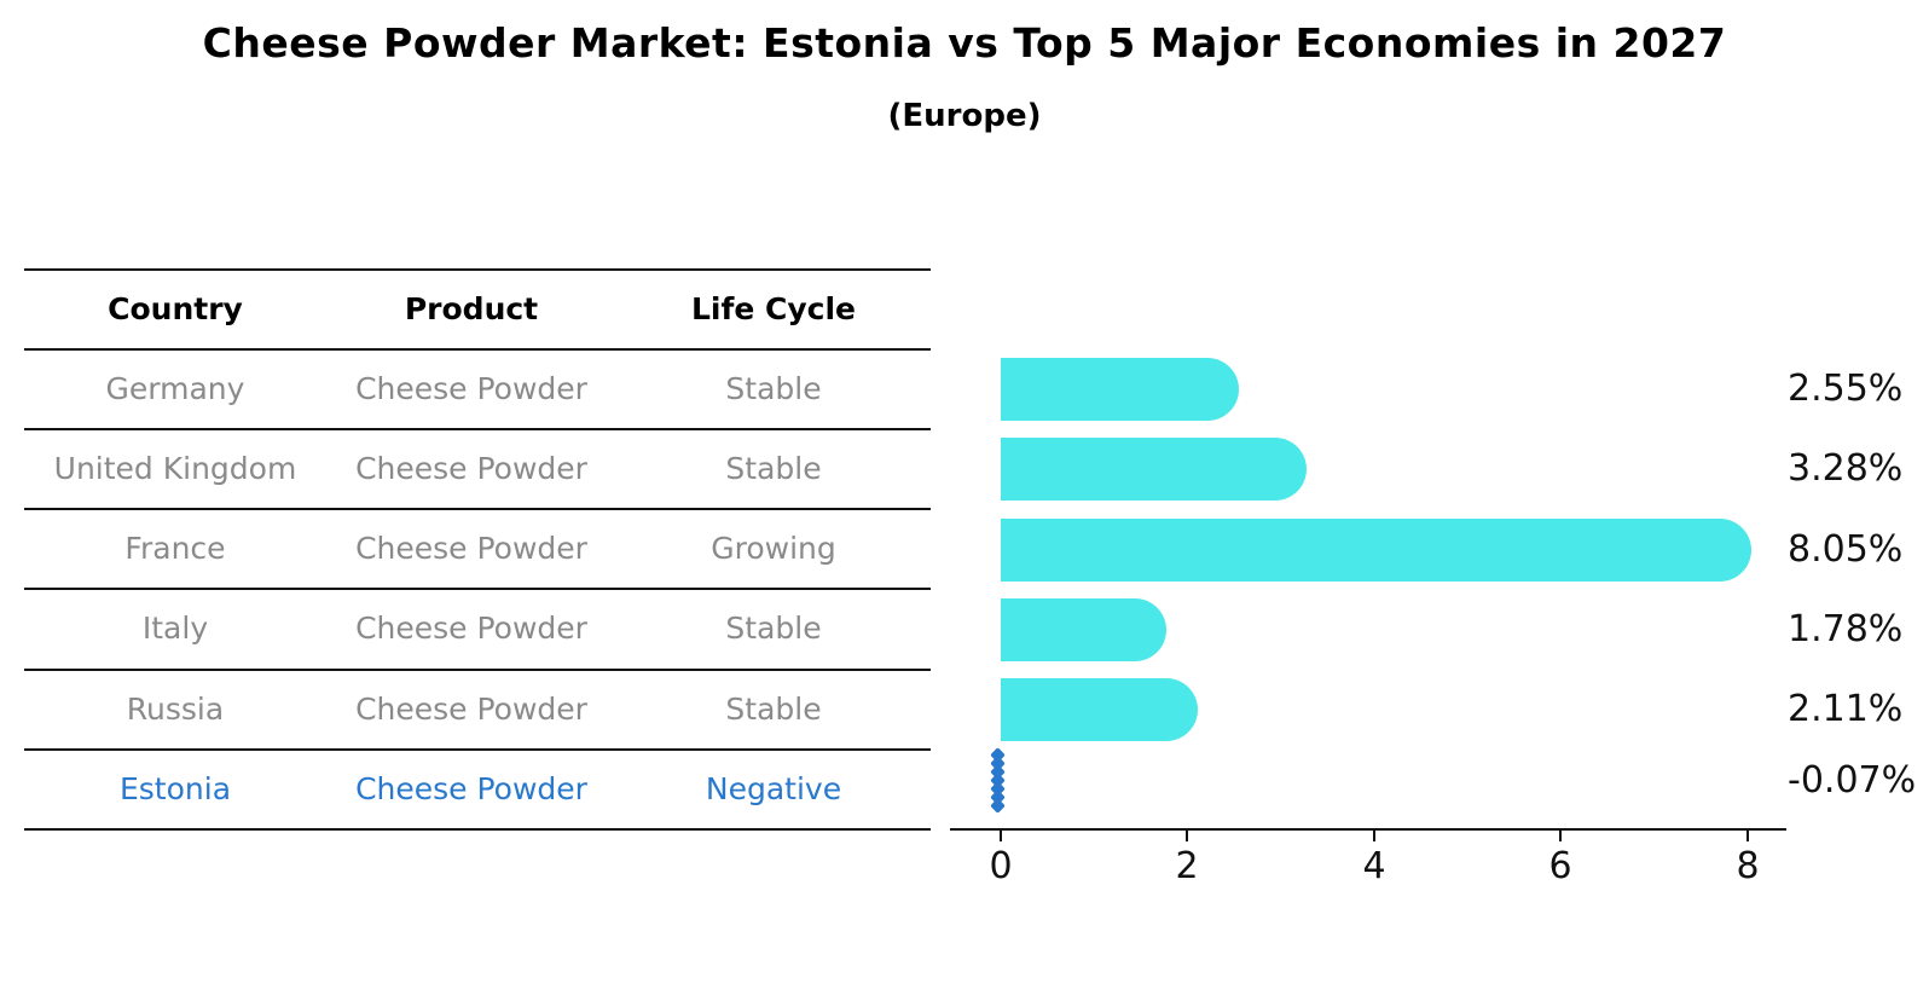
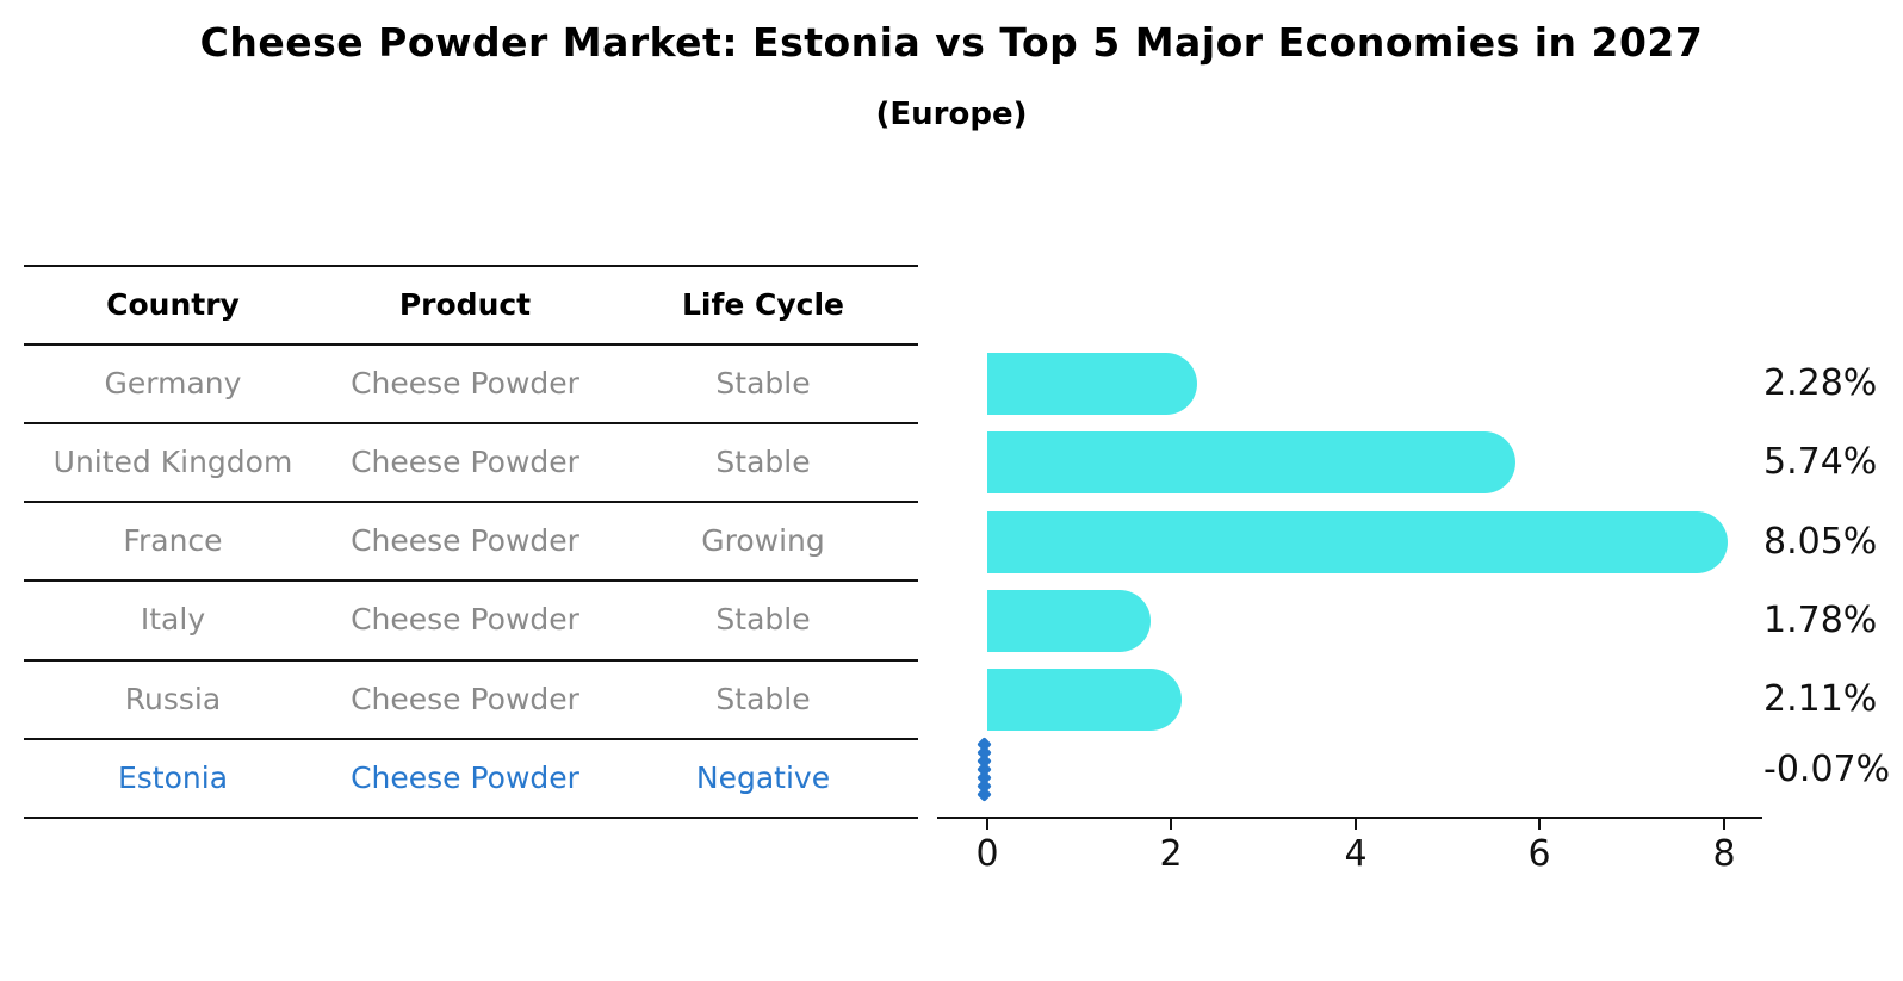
Germany: 2.55% -> 2.28%
United Kingdom: 3.28% -> 5.74%
